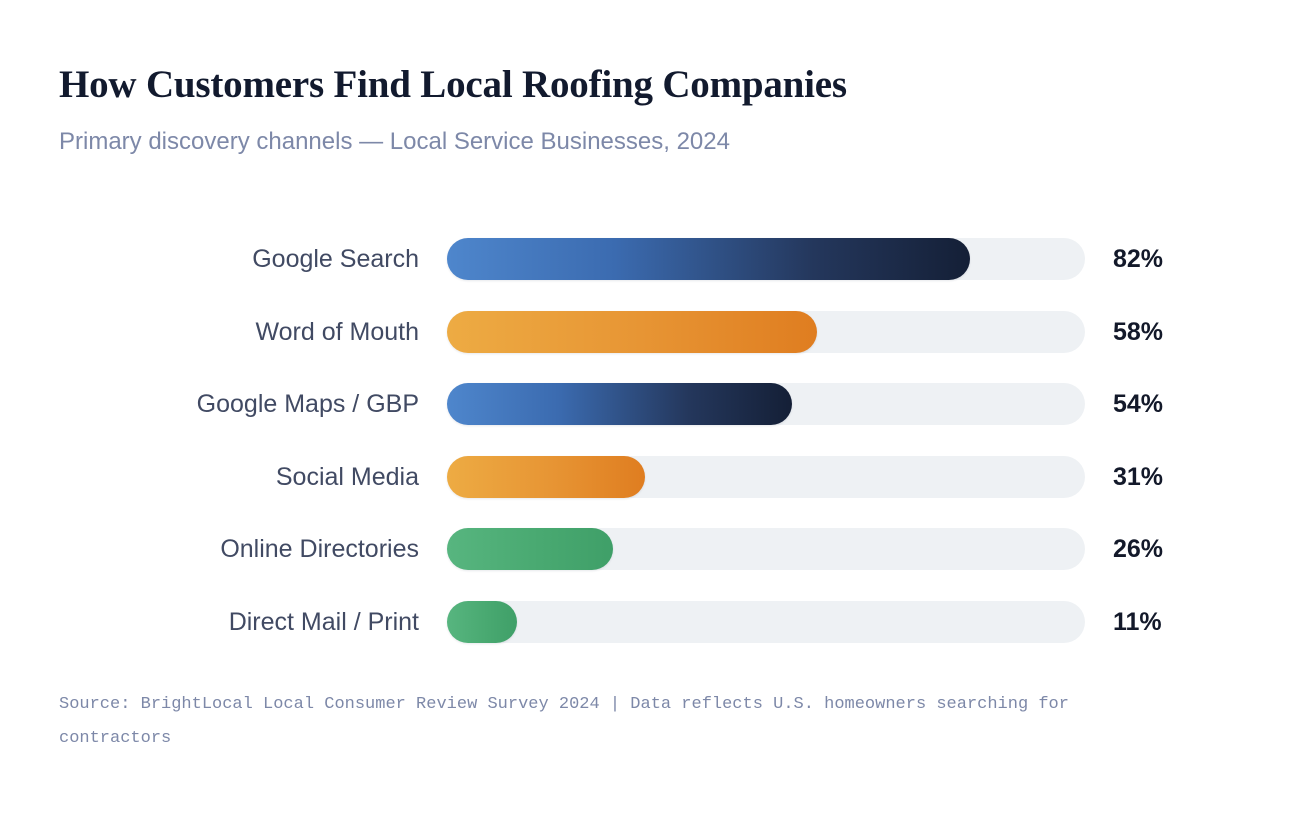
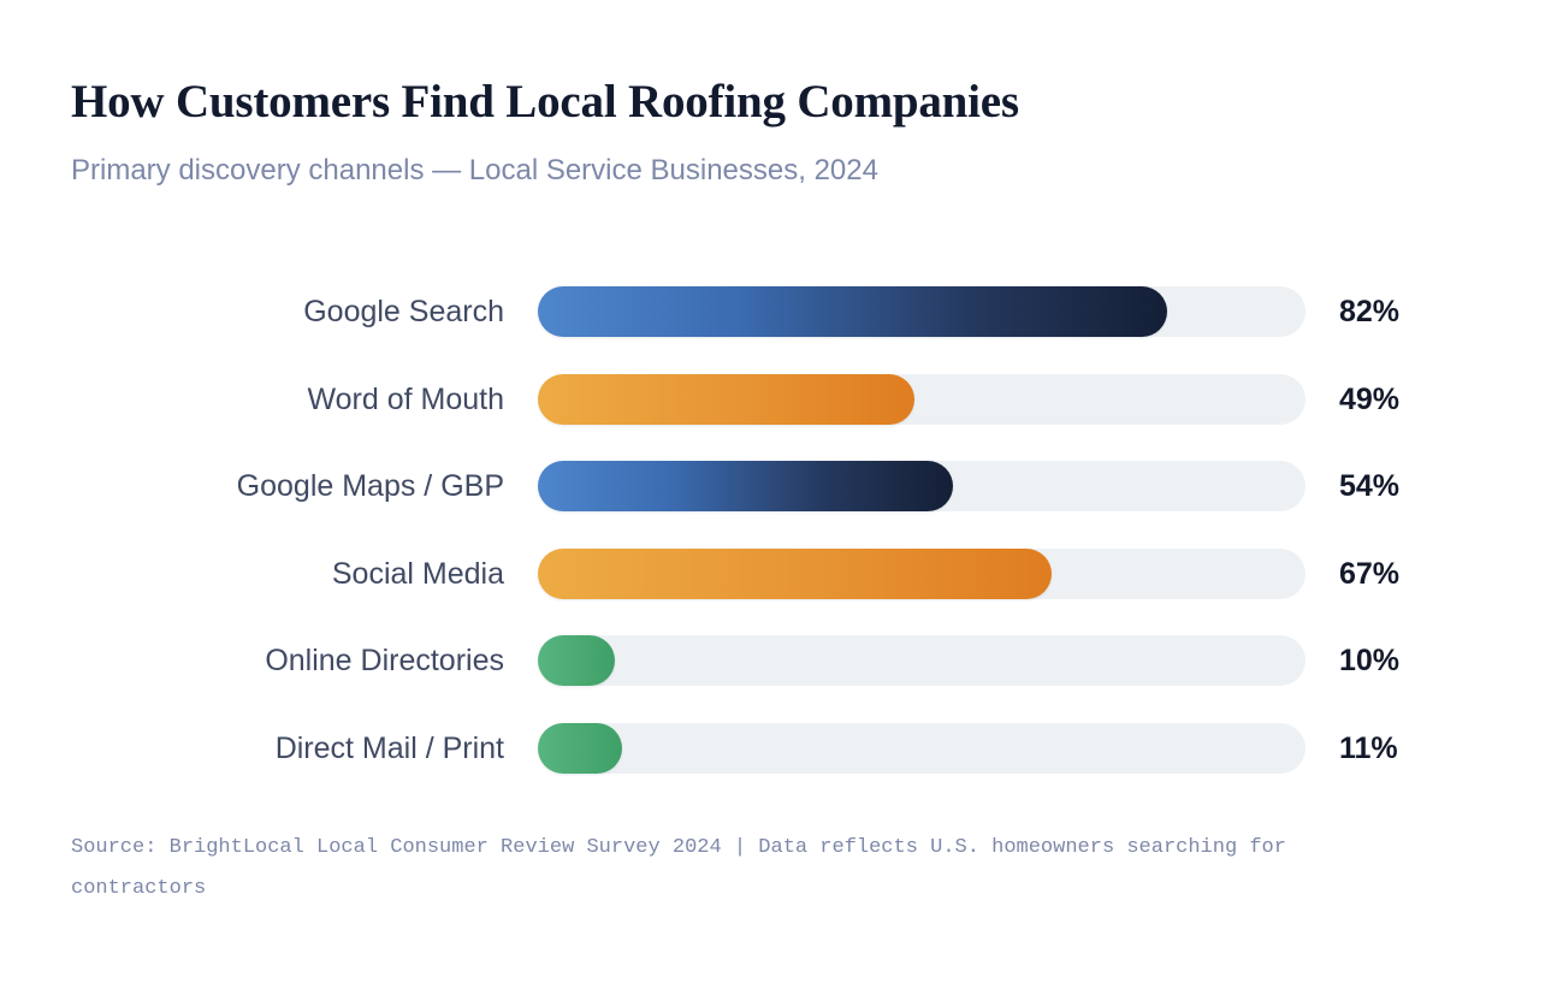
Word of Mouth: 58% -> 49%
Social Media: 31% -> 67%
Online Directories: 26% -> 10%
